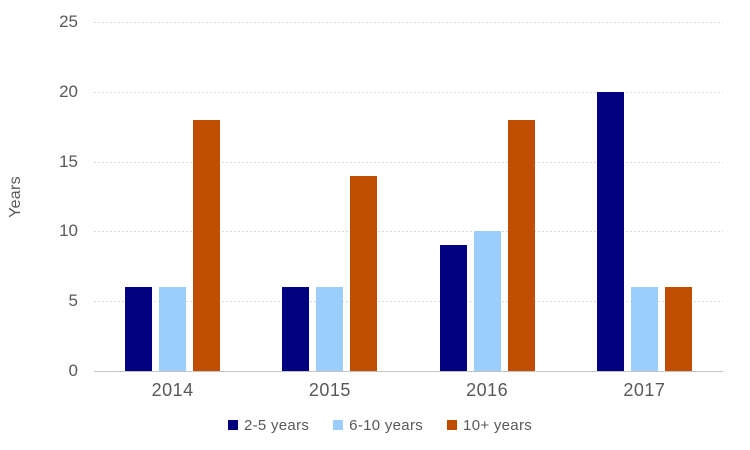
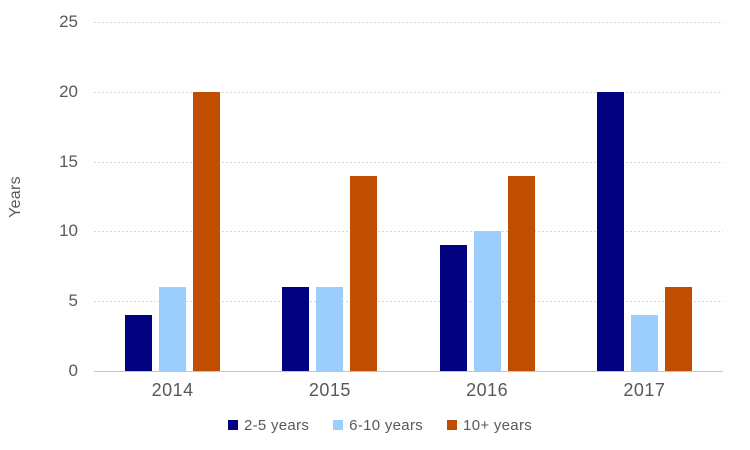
2-5 years/2014: 6 -> 4
10+ years/2014: 18 -> 20
10+ years/2016: 18 -> 14
6-10 years/2017: 6 -> 4
